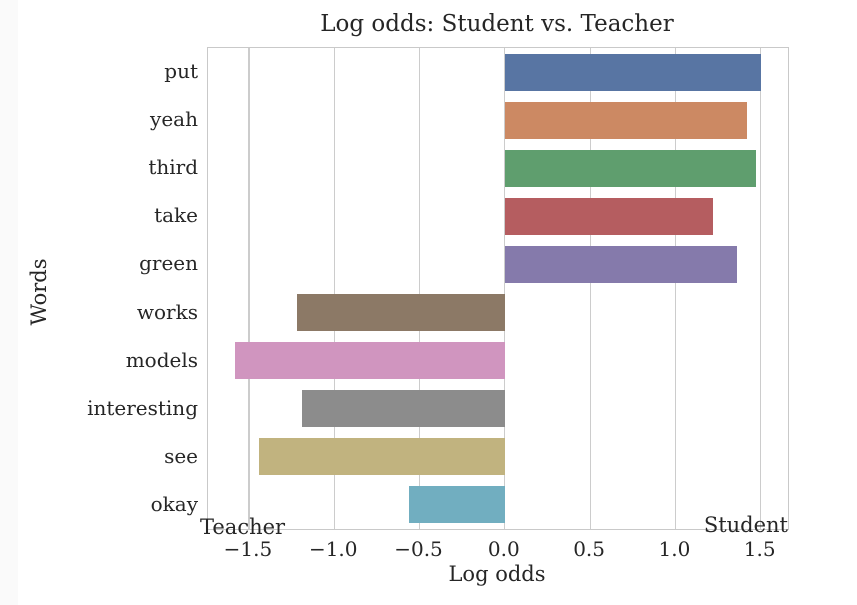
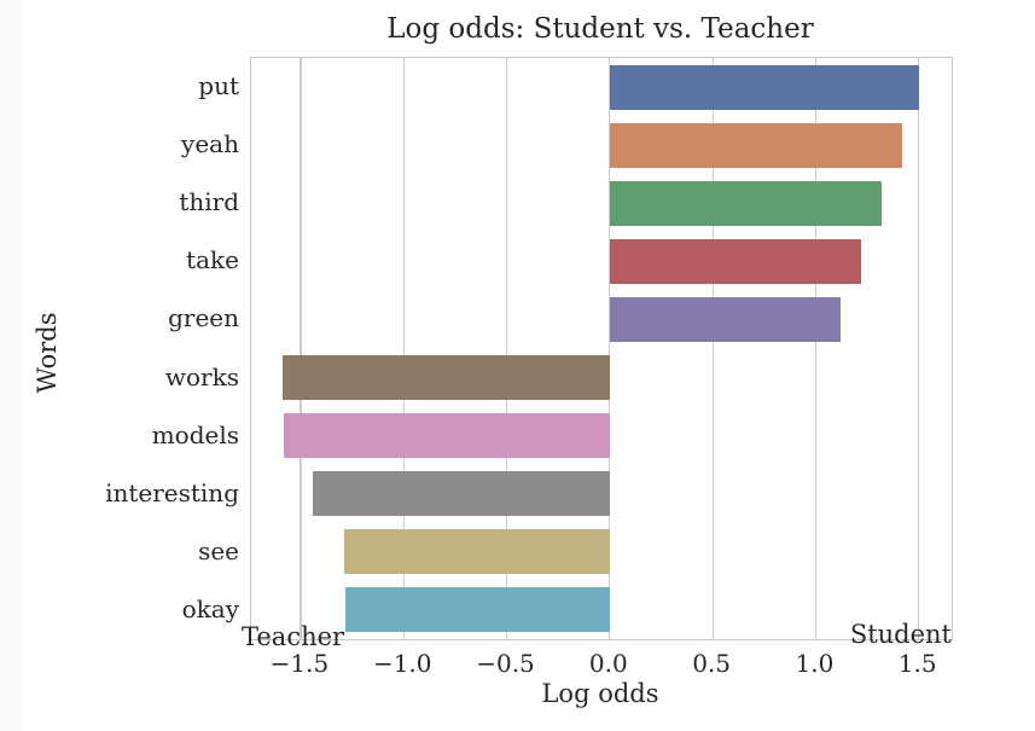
third: 1.47 -> 1.32
green: 1.36 -> 1.12
works: -1.22 -> -1.59
interesting: -1.19 -> -1.44
see: -1.44 -> -1.29
okay: -0.56 -> -1.28
